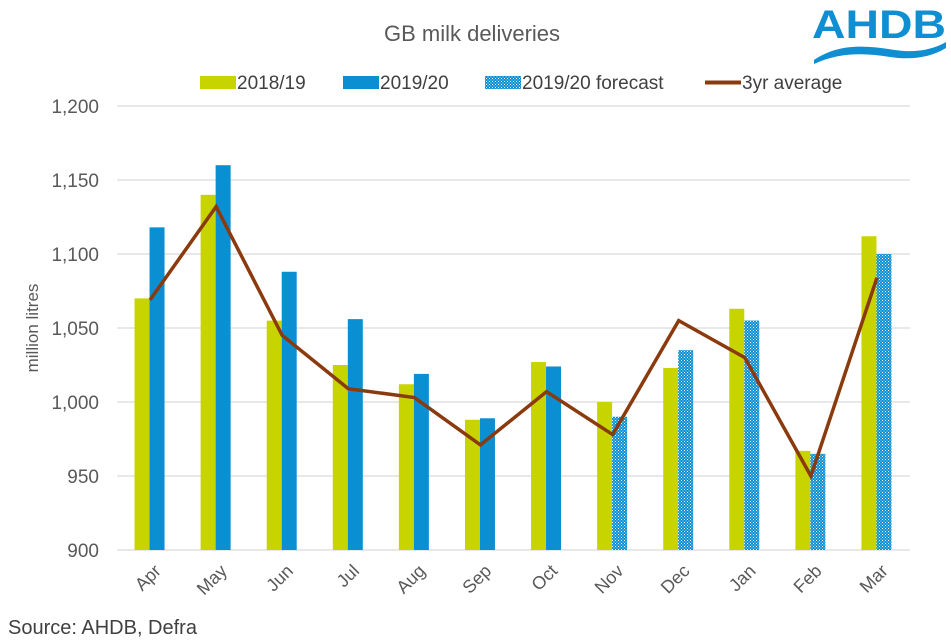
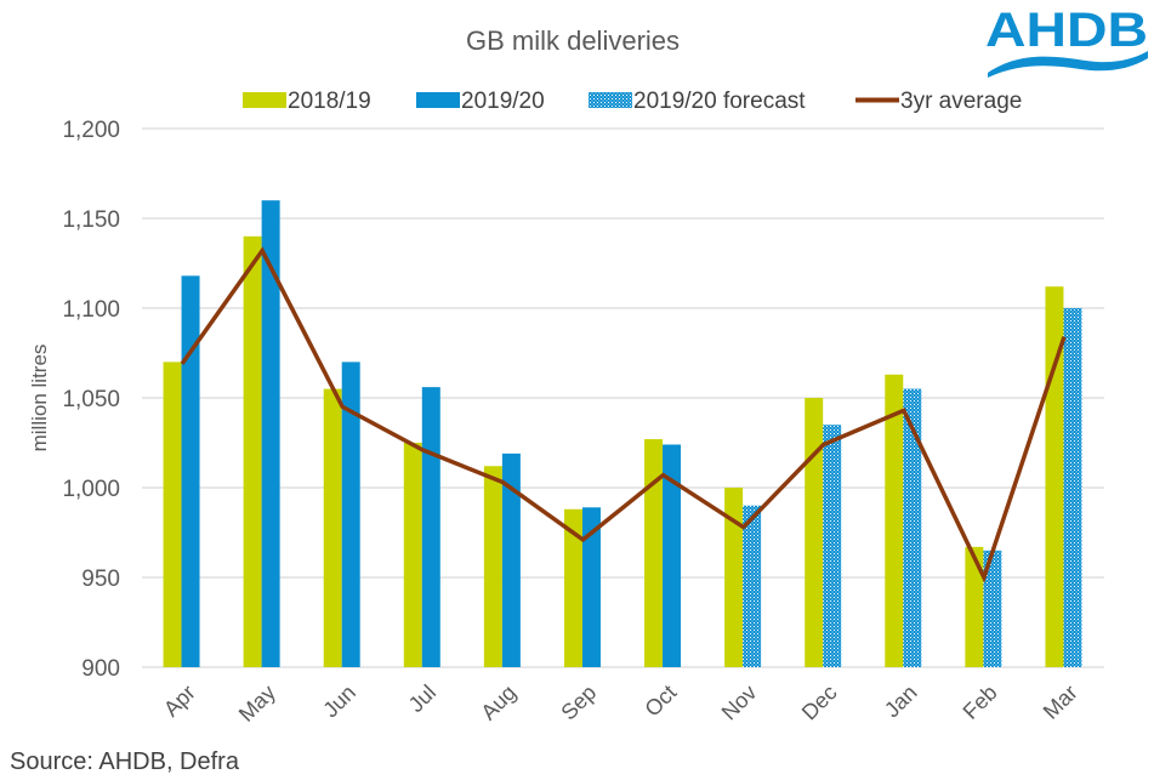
2019/20/Jun: 1088 -> 1070
3yr average/Jul: 1009 -> 1021
2018/19/Dec: 1023 -> 1050
3yr average/Dec: 1055 -> 1024
3yr average/Jan: 1030 -> 1043
